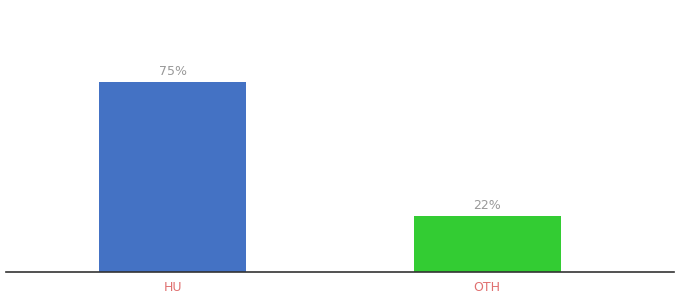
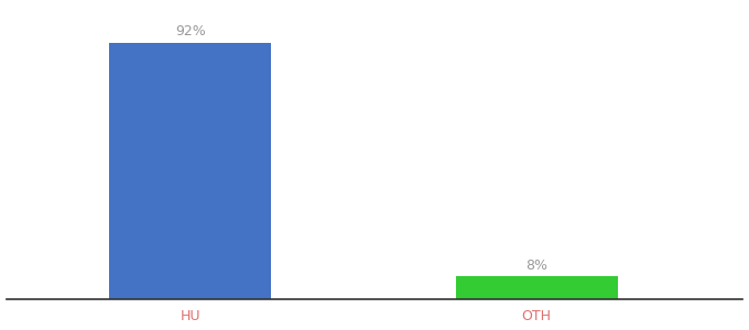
HU: 75% -> 92%
OTH: 22% -> 8%
